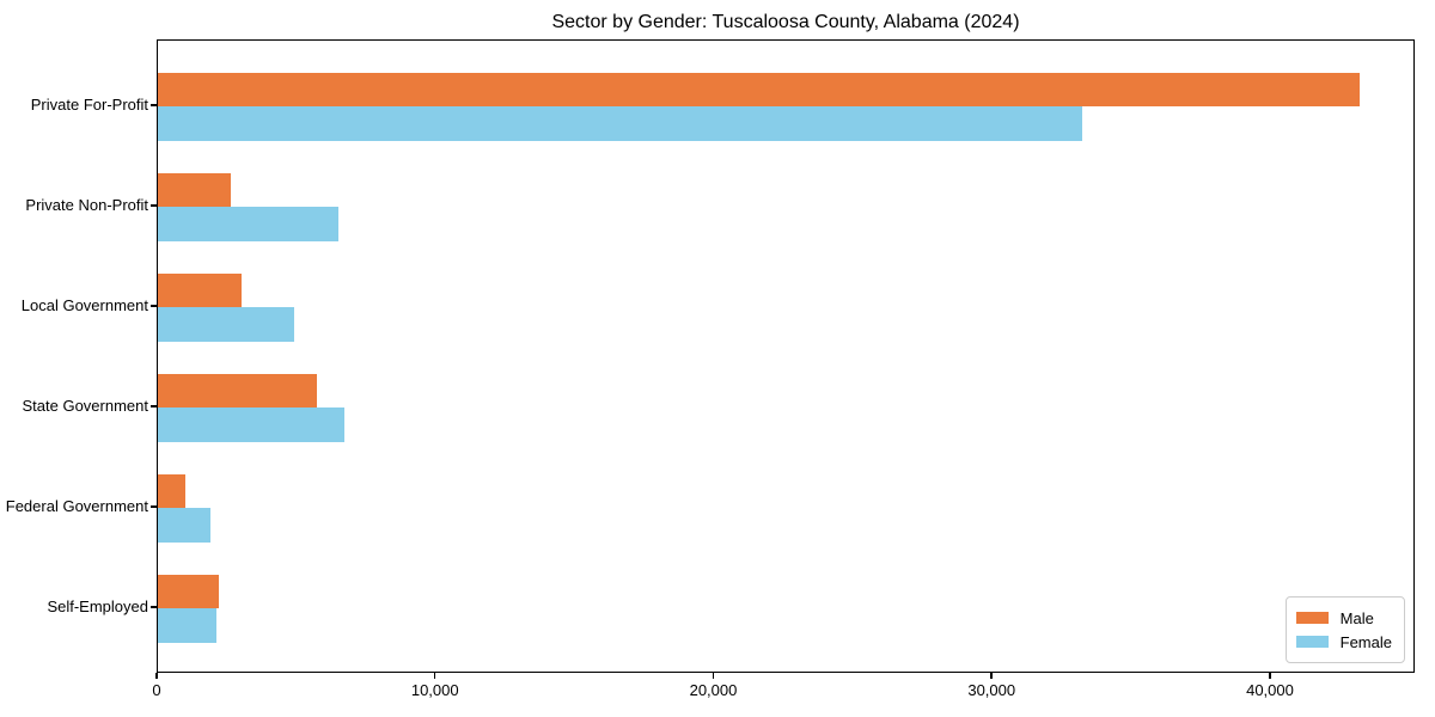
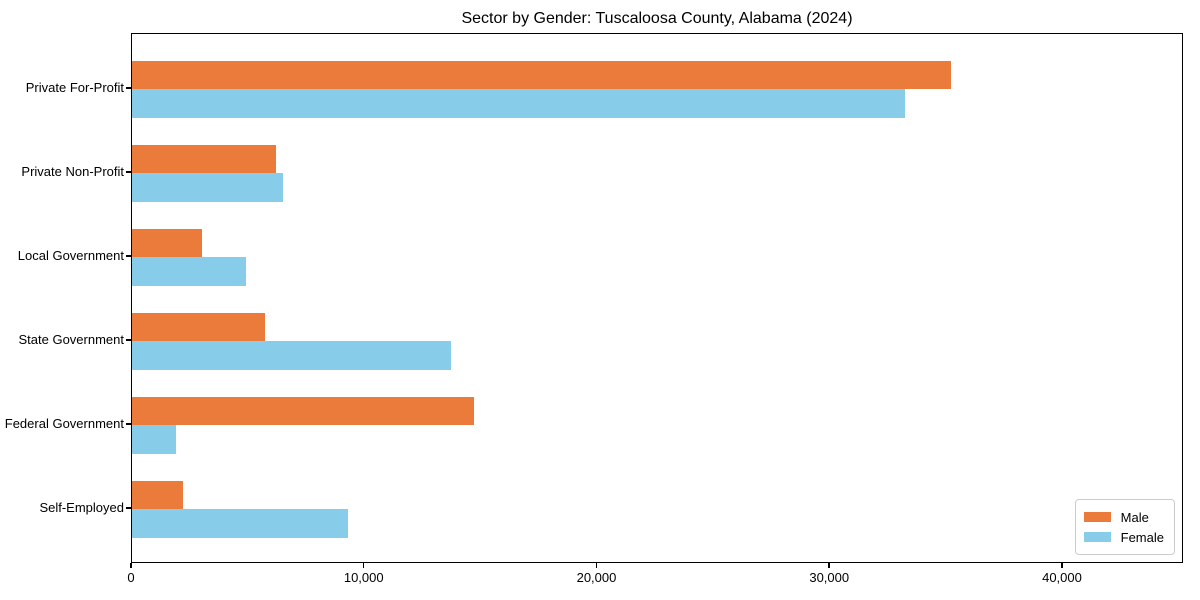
Male/Private For-Profit: 43200 -> 35200
Male/Private Non-Profit: 2600 -> 6200
Female/State Government: 6700 -> 13700
Male/Federal Government: 1000 -> 14700
Female/Self-Employed: 2100 -> 9300
